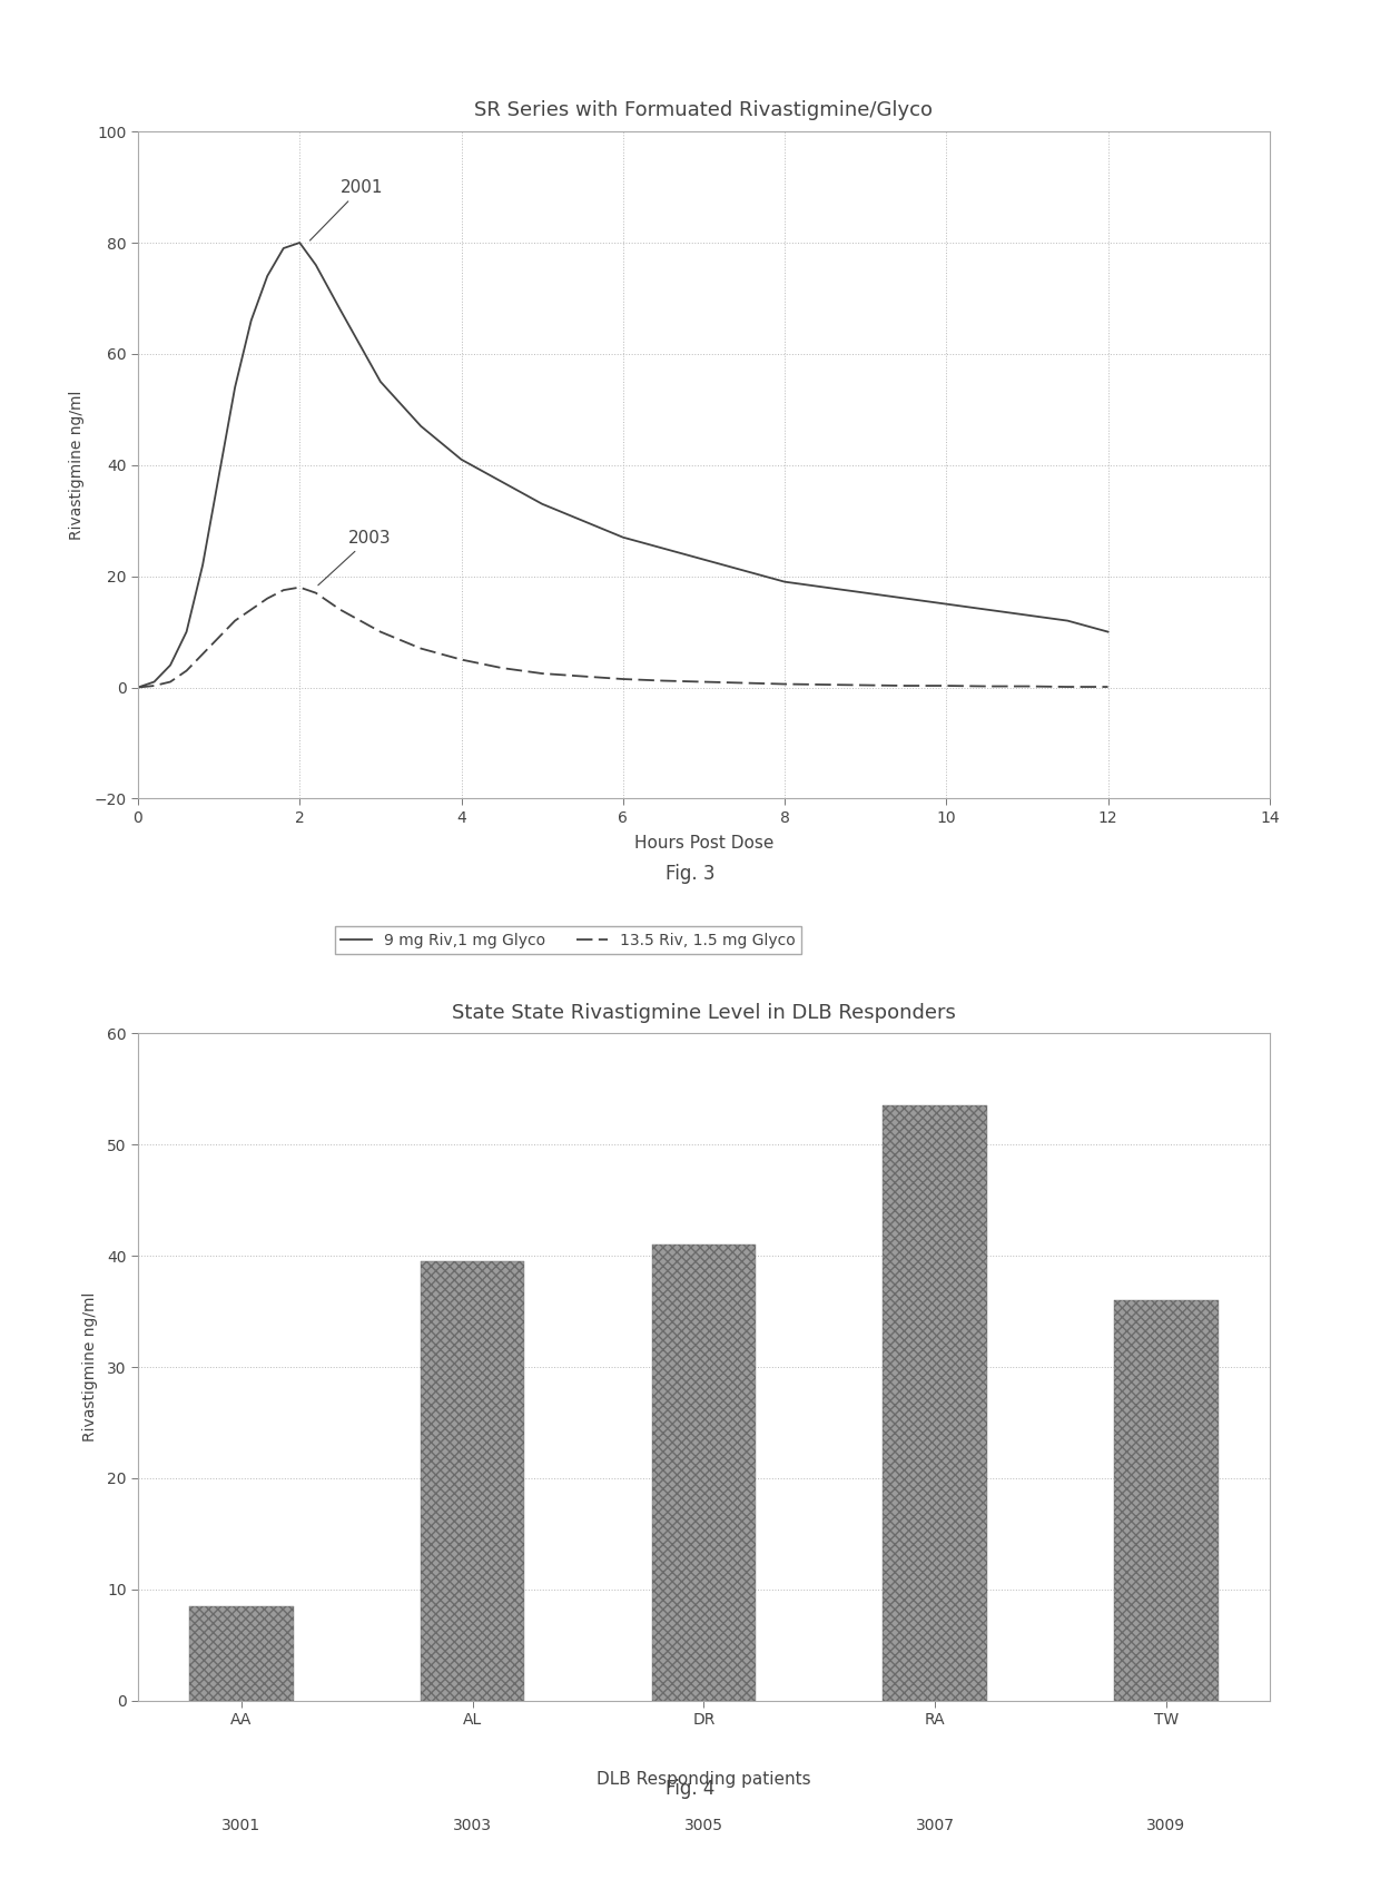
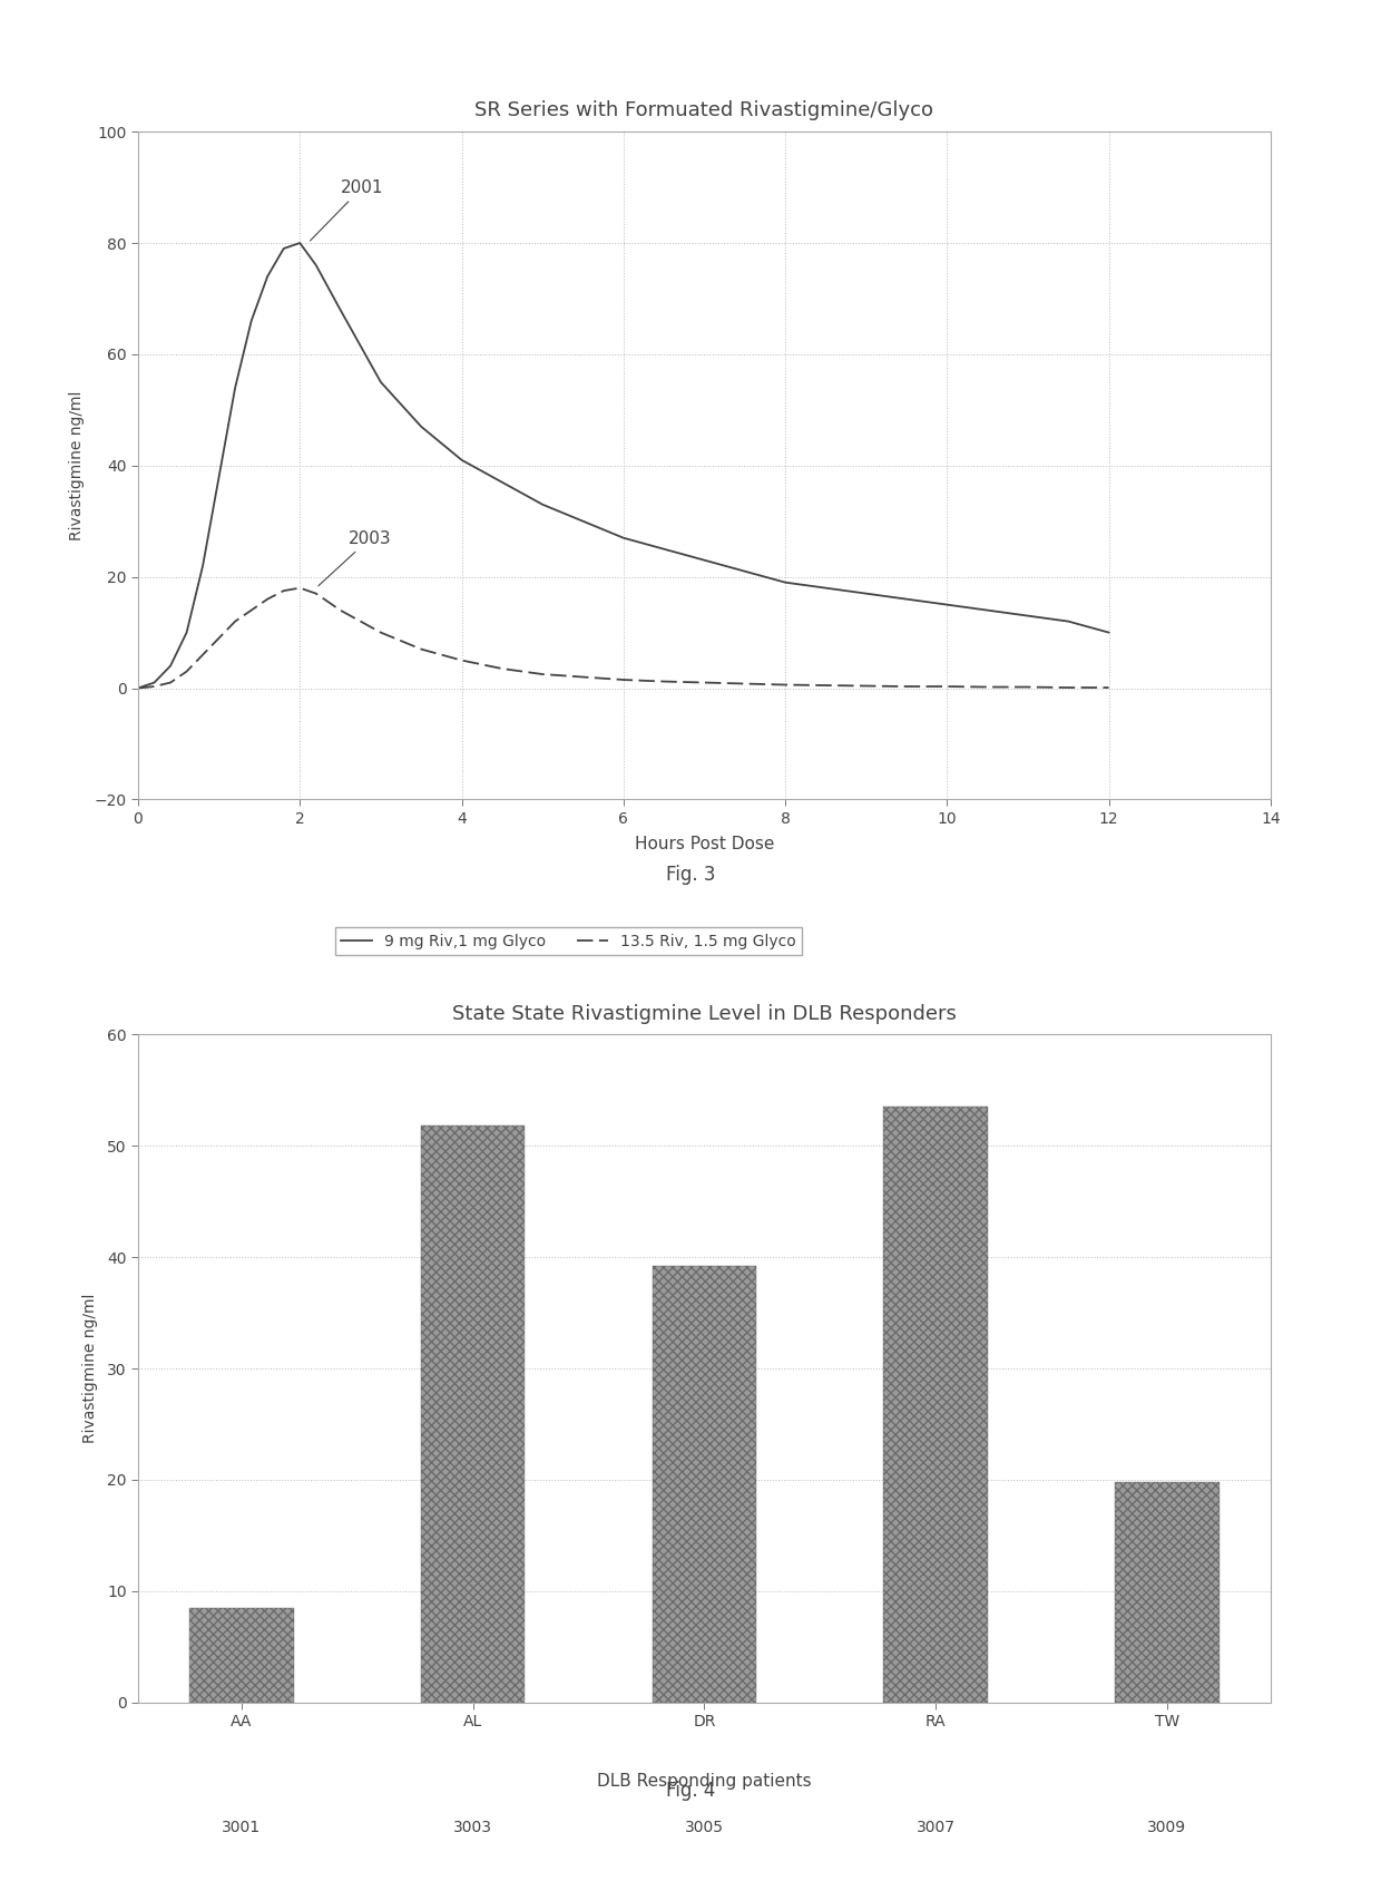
State State Rivastigmine Level in DLB Responders/AL: 39.5 -> 51.8
State State Rivastigmine Level in DLB Responders/DR: 41.0 -> 39.2
State State Rivastigmine Level in DLB Responders/TW: 36.0 -> 19.8
